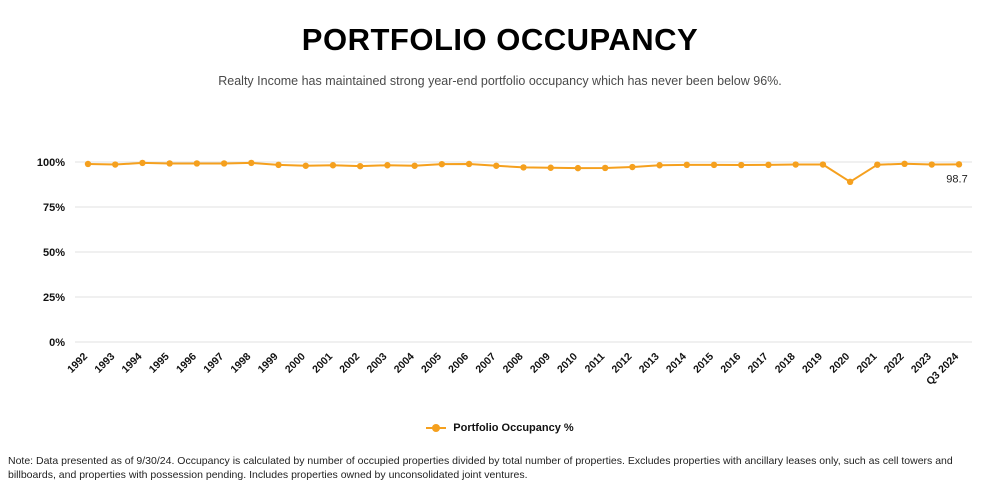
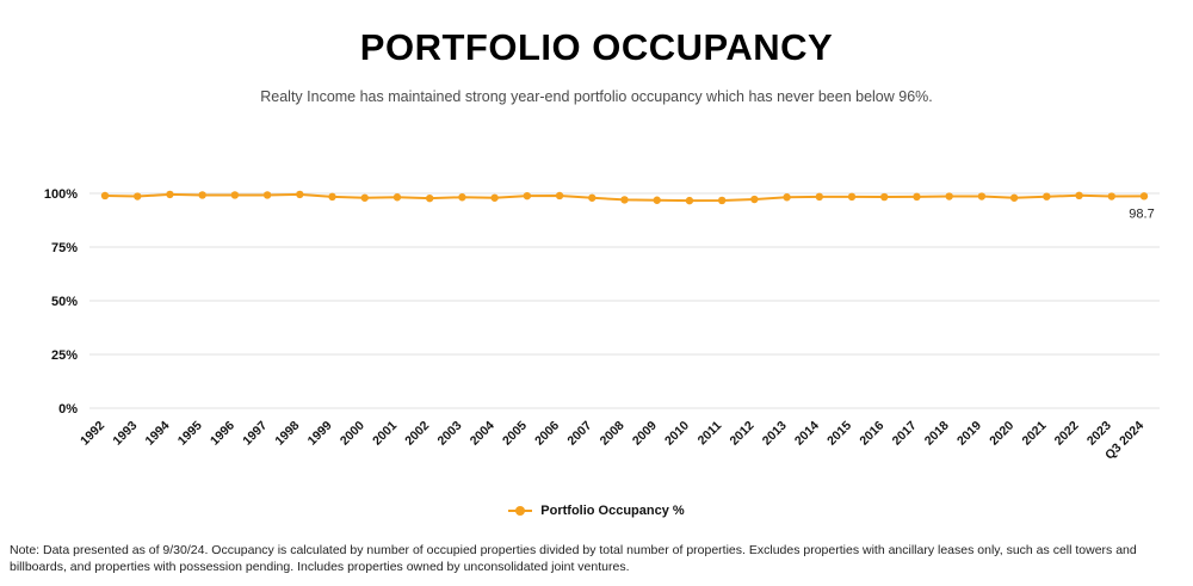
2020: 89% -> 98%
